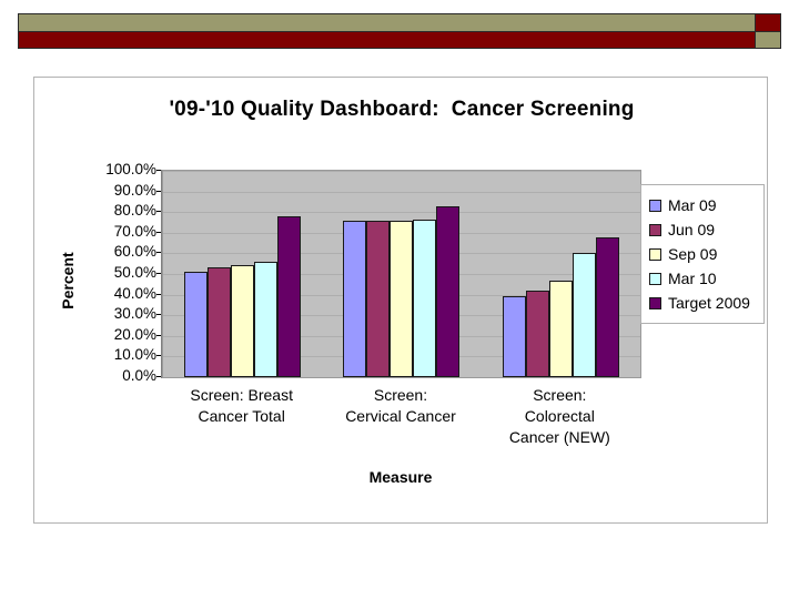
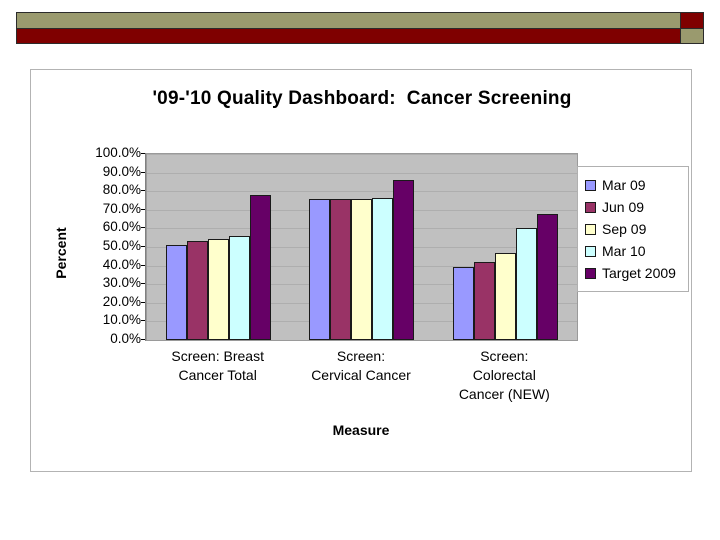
Target 2009/Screen: Cervical Cancer: 83% -> 86%
